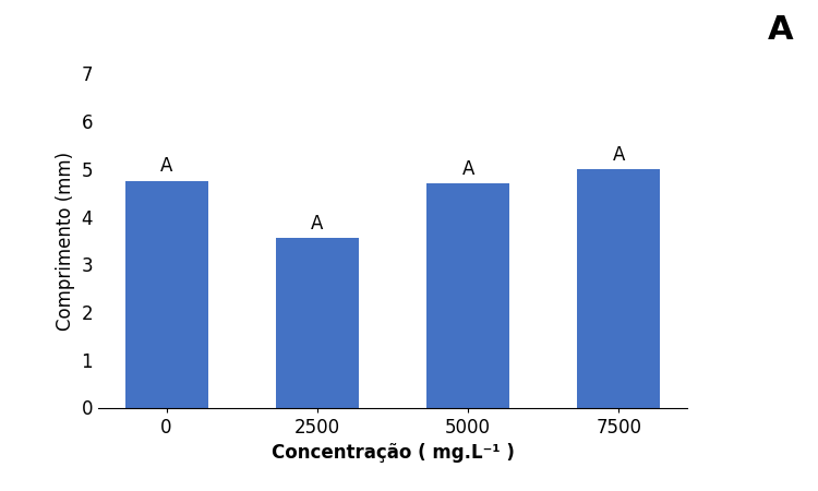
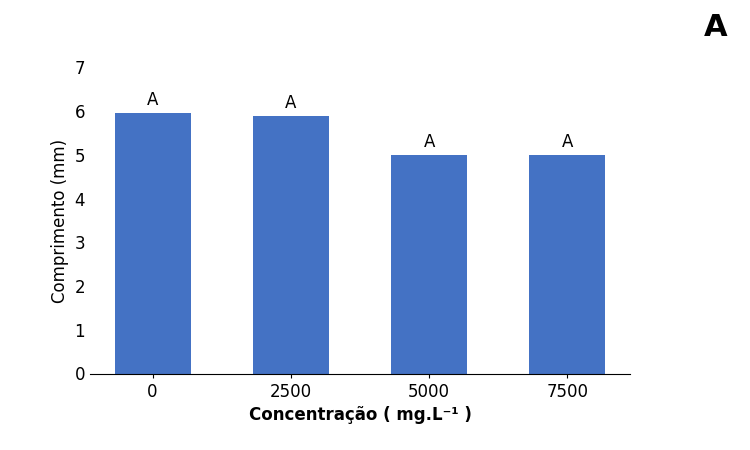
0: 4.75 -> 5.95
2500: 3.55 -> 5.88
5000: 4.70 -> 5.00
